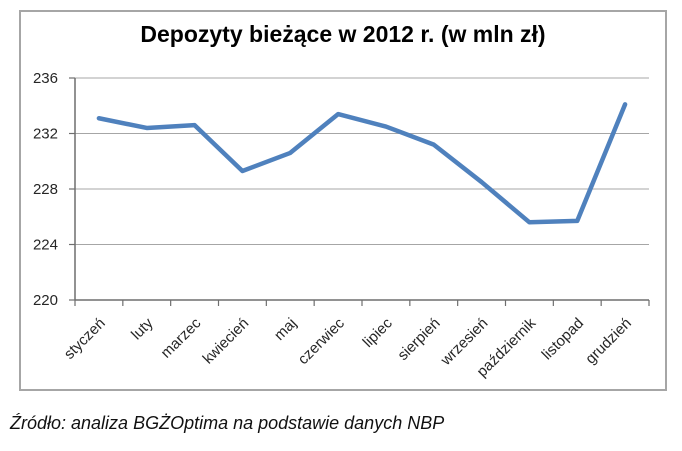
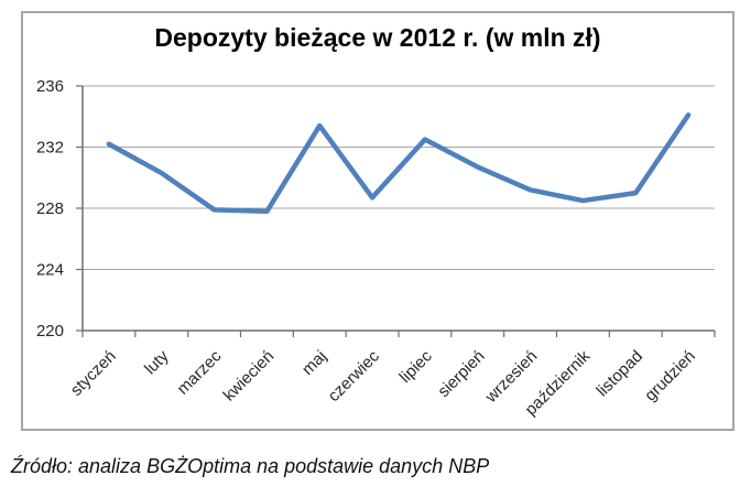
styczeń: 233.1 -> 232.2
luty: 232.4 -> 230.3
marzec: 232.6 -> 227.9
kwiecień: 229.3 -> 227.8
maj: 230.6 -> 233.4
czerwiec: 233.4 -> 228.7
sierpień: 231.2 -> 230.7
wrzesień: 228.5 -> 229.2
październik: 225.6 -> 228.5
listopad: 225.7 -> 229.0
